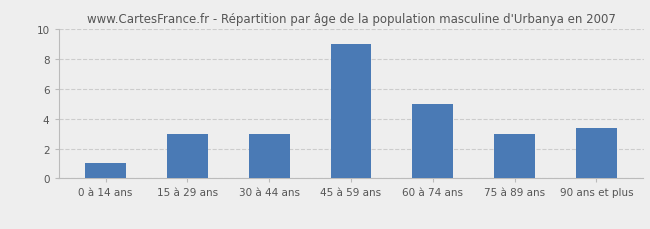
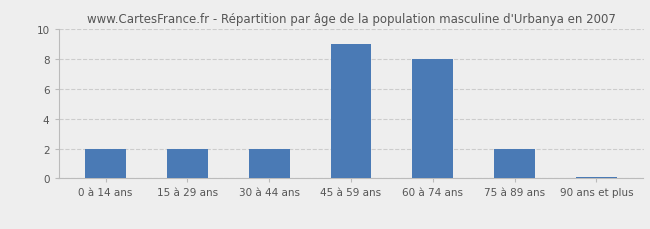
0 à 14 ans: 1.0 -> 2.0
15 à 29 ans: 3.0 -> 2.0
30 à 44 ans: 3.0 -> 2.0
60 à 74 ans: 5.0 -> 8.0
75 à 89 ans: 3.0 -> 2.0
90 ans et plus: 3.4 -> 0.1
